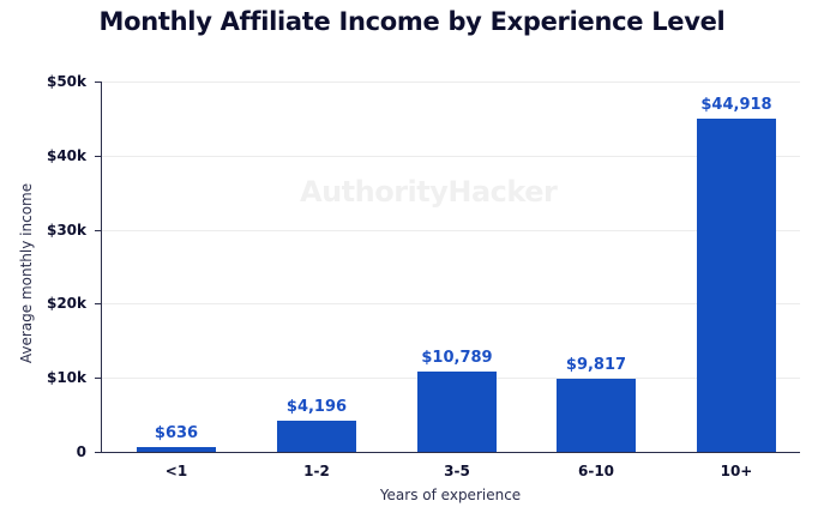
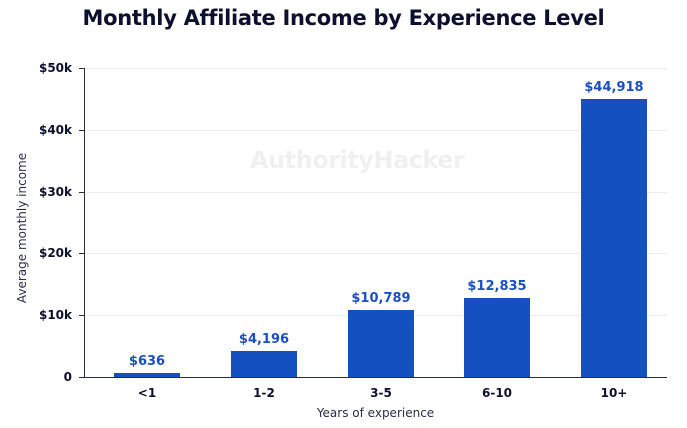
6-10: $9,817 -> $12,835
